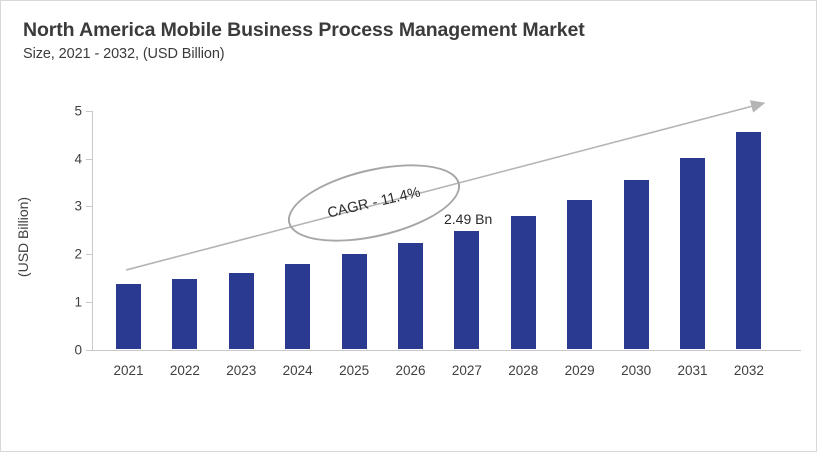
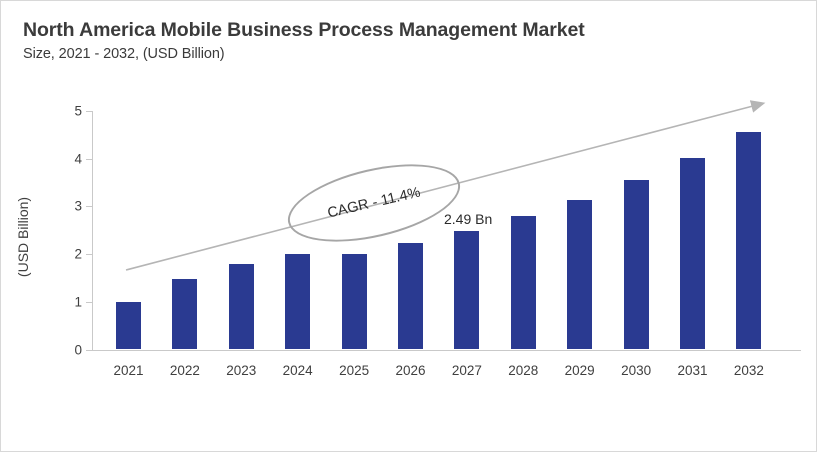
2021: 1.4 -> 1.0
2023: 1.6 -> 1.8
2024: 1.8 -> 2.0
